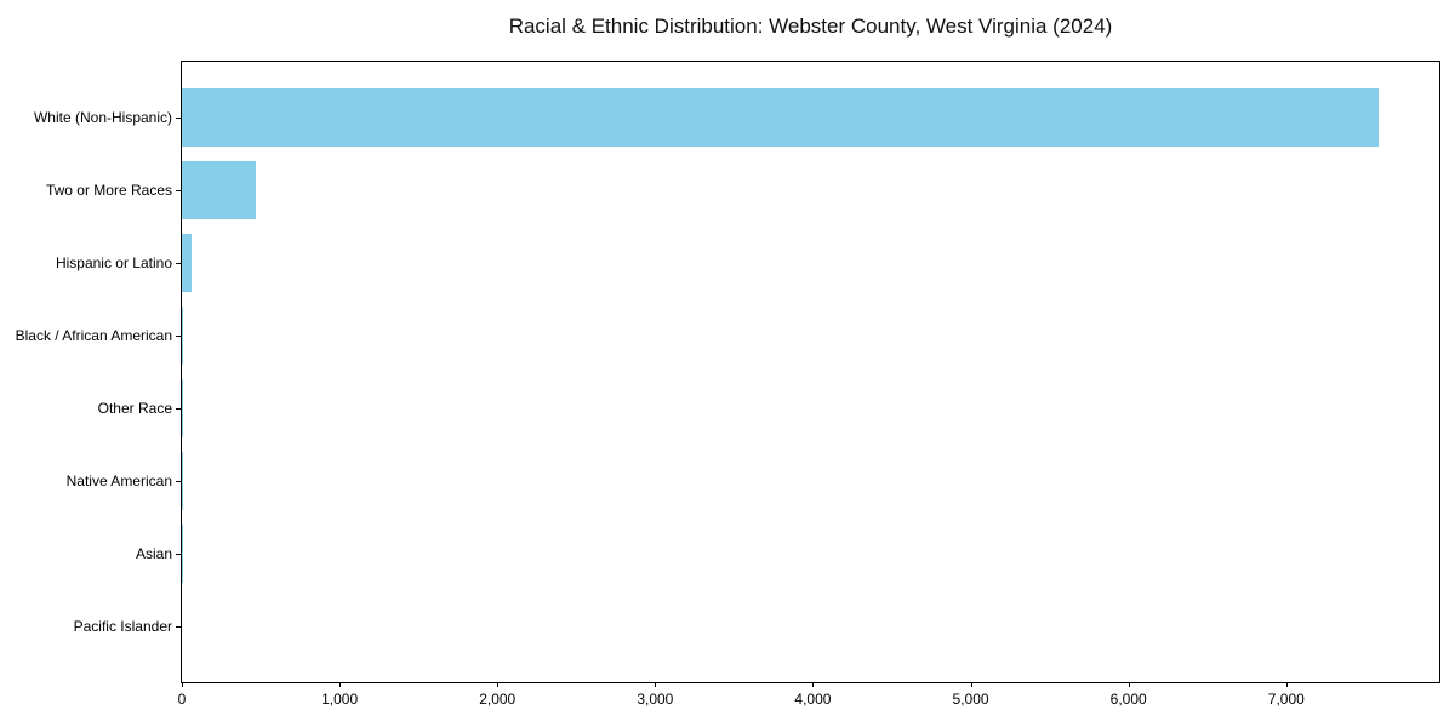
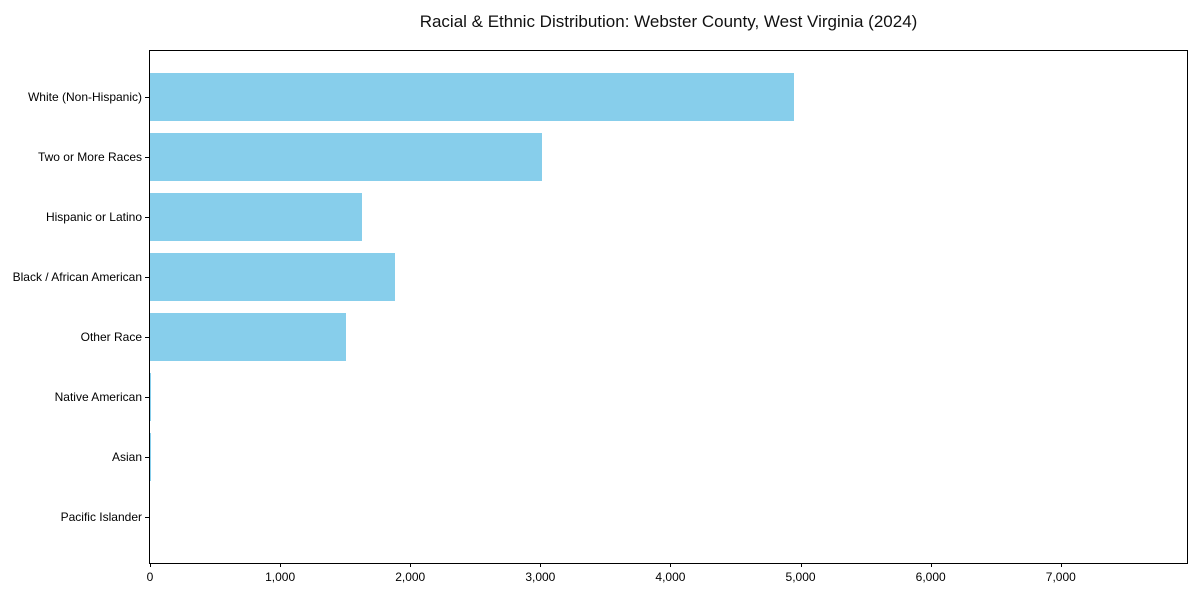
White (Non-Hispanic): 7580 -> 4950
Two or More Races: 470 -> 3010
Hispanic or Latino: 60 -> 1630
Black / African American: 10 -> 1880
Other Race: 10 -> 1510
